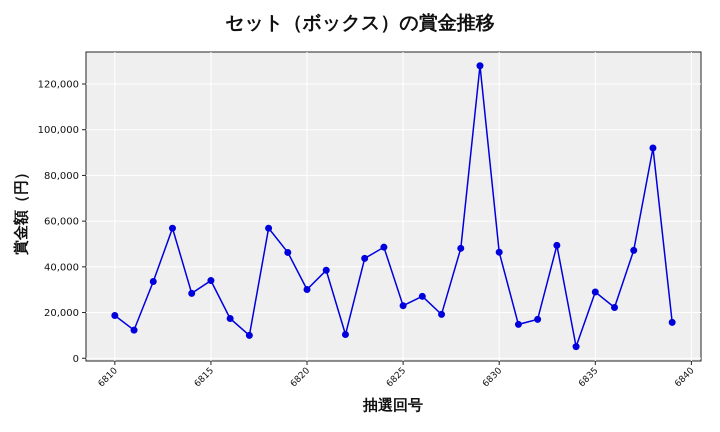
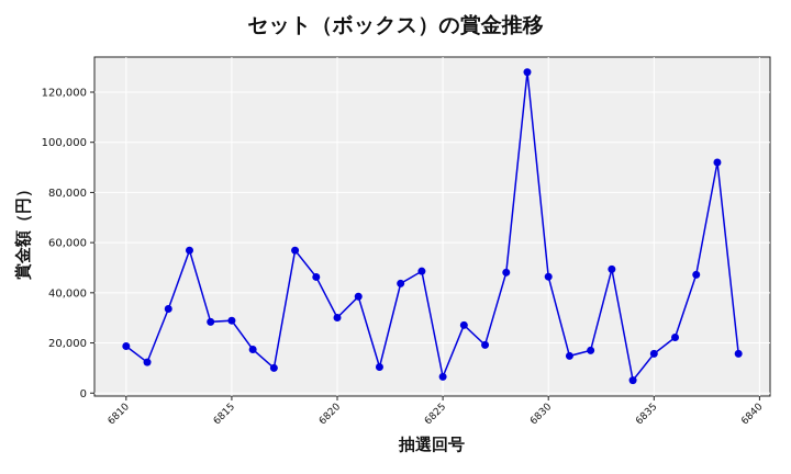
6815: 34000 -> 29000
6825: 23000 -> 6000
6835: 29000 -> 16000
